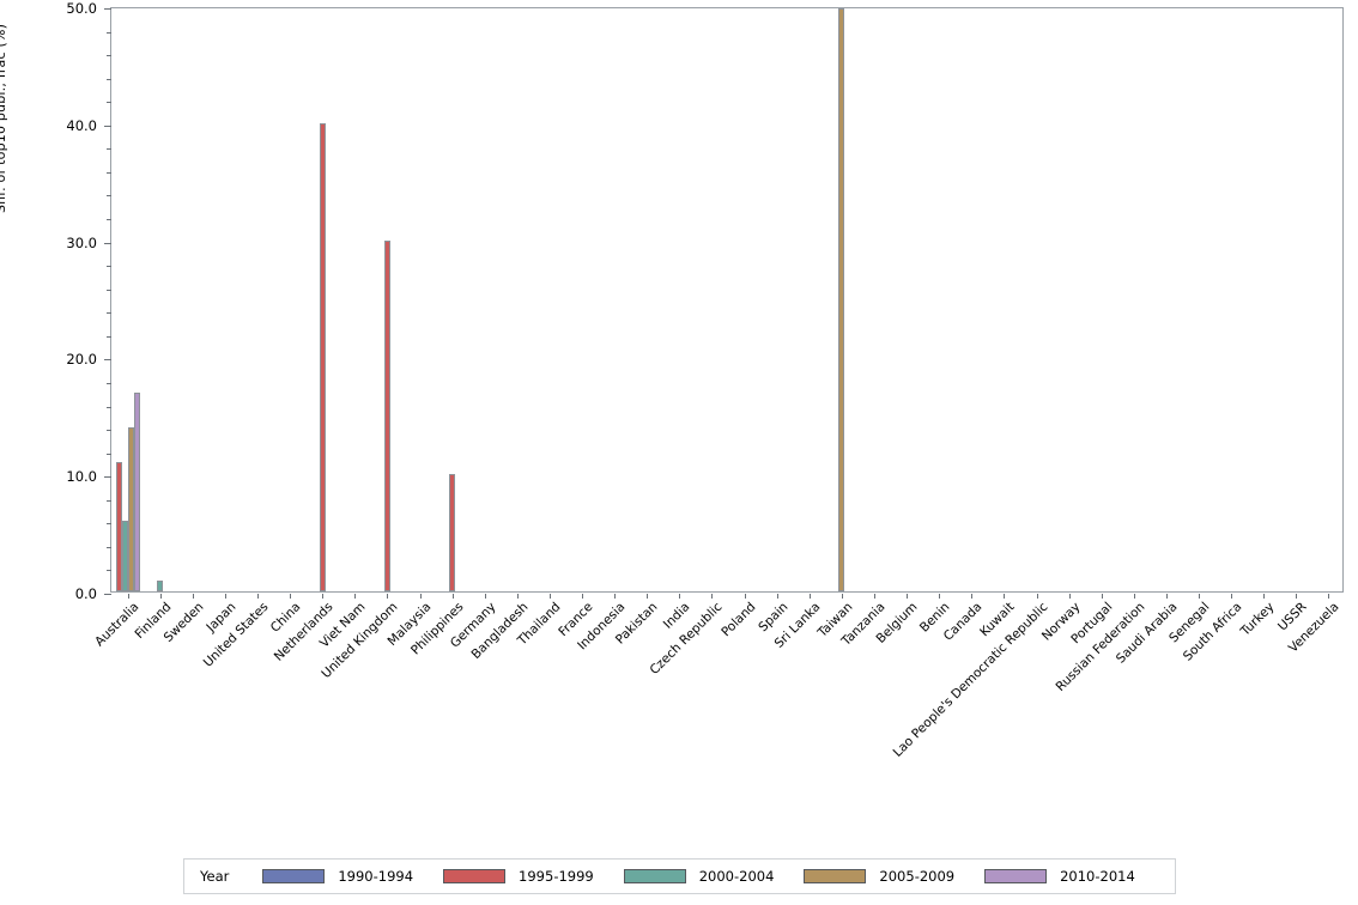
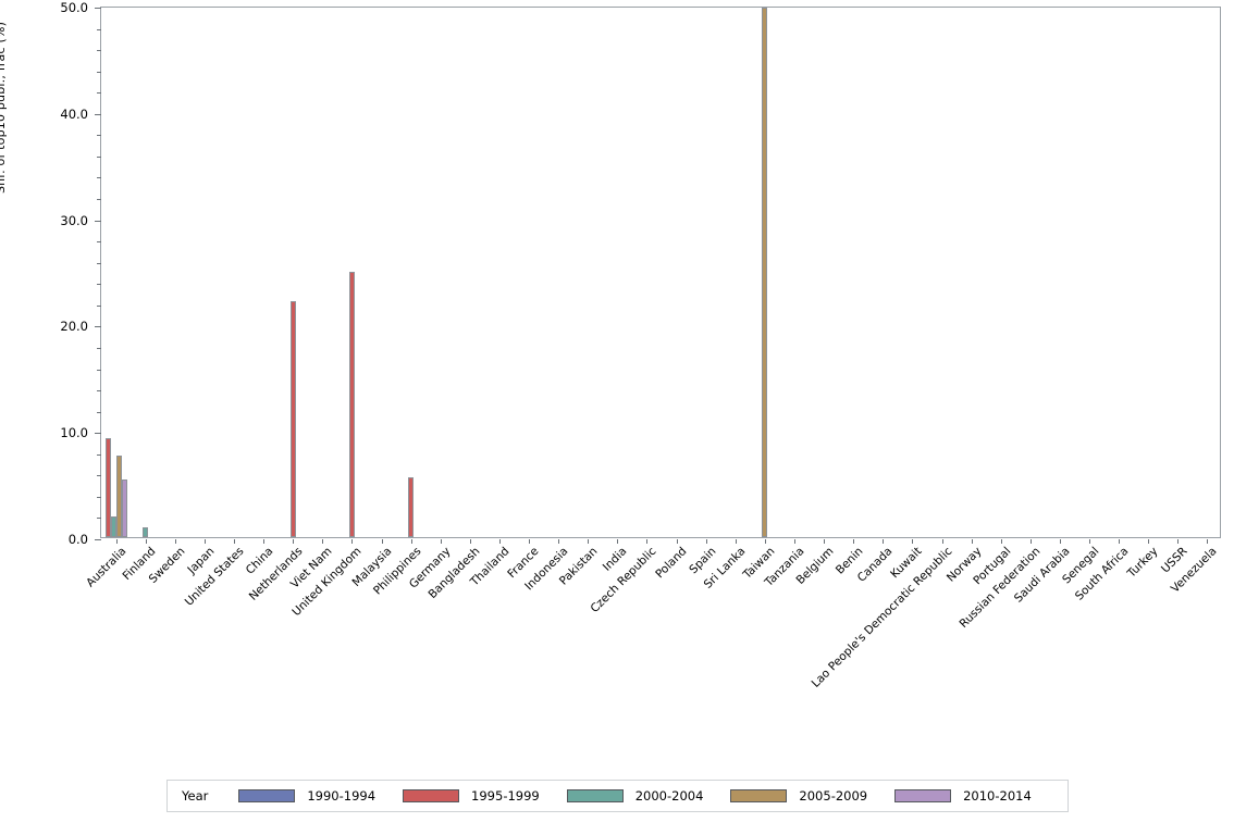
1995-1999/Australia: 11 -> 9
2000-2004/Australia: 6 -> 2
2005-2009/Australia: 14 -> 8
2010-2014/Australia: 17 -> 5
1995-1999/Netherlands: 40 -> 22
1995-1999/United Kingdom: 30 -> 25
1995-1999/Philippines: 10 -> 6
